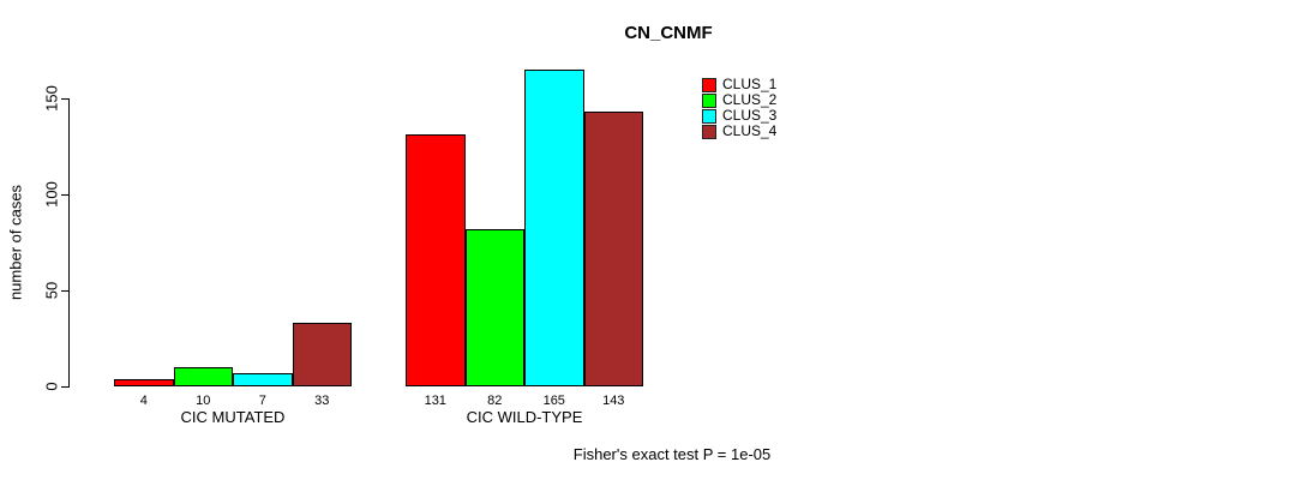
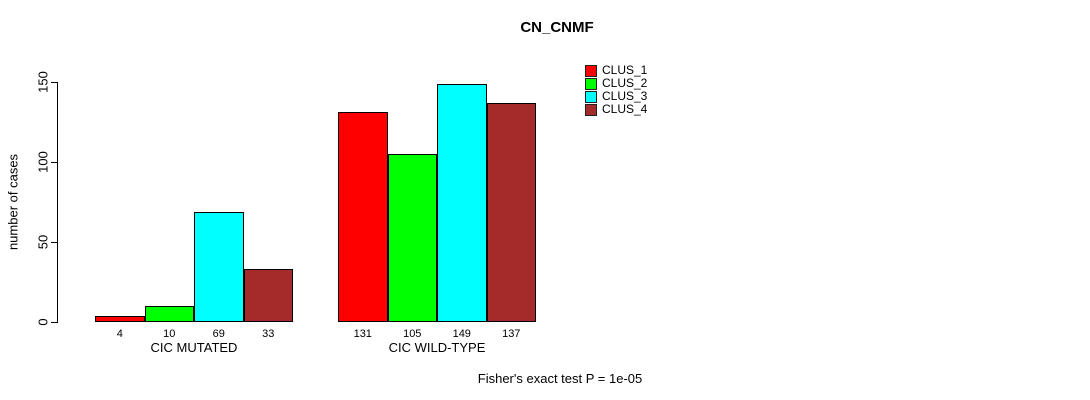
CLUS_3/CIC MUTATED: 7 -> 69
CLUS_2/CIC WILD-TYPE: 82 -> 105
CLUS_3/CIC WILD-TYPE: 165 -> 149
CLUS_4/CIC WILD-TYPE: 143 -> 137
